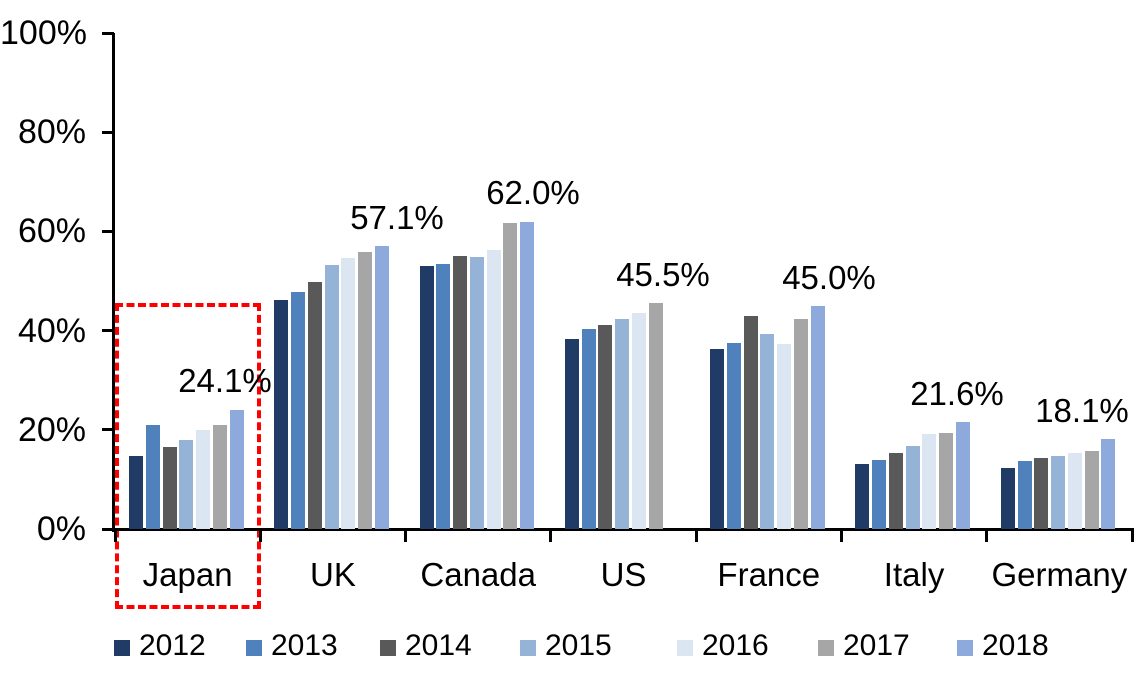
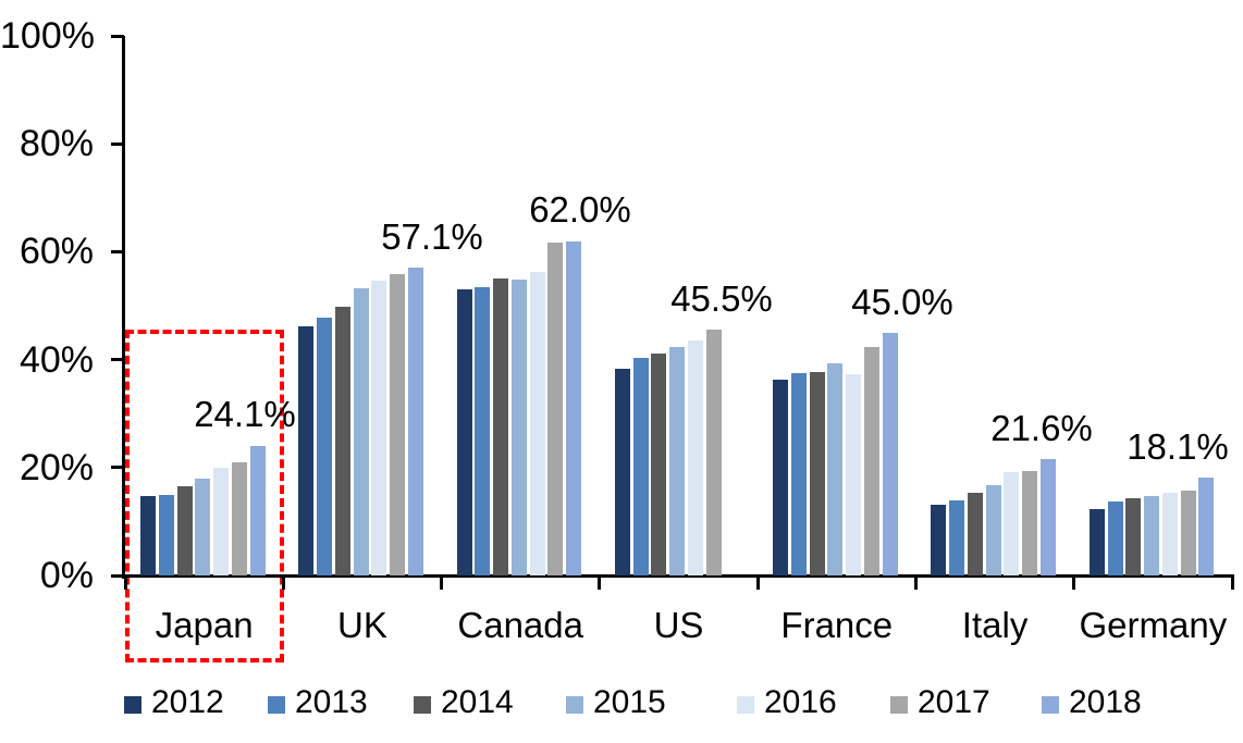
2013/Japan: 21% -> 15%
2014/France: 43% -> 38%
